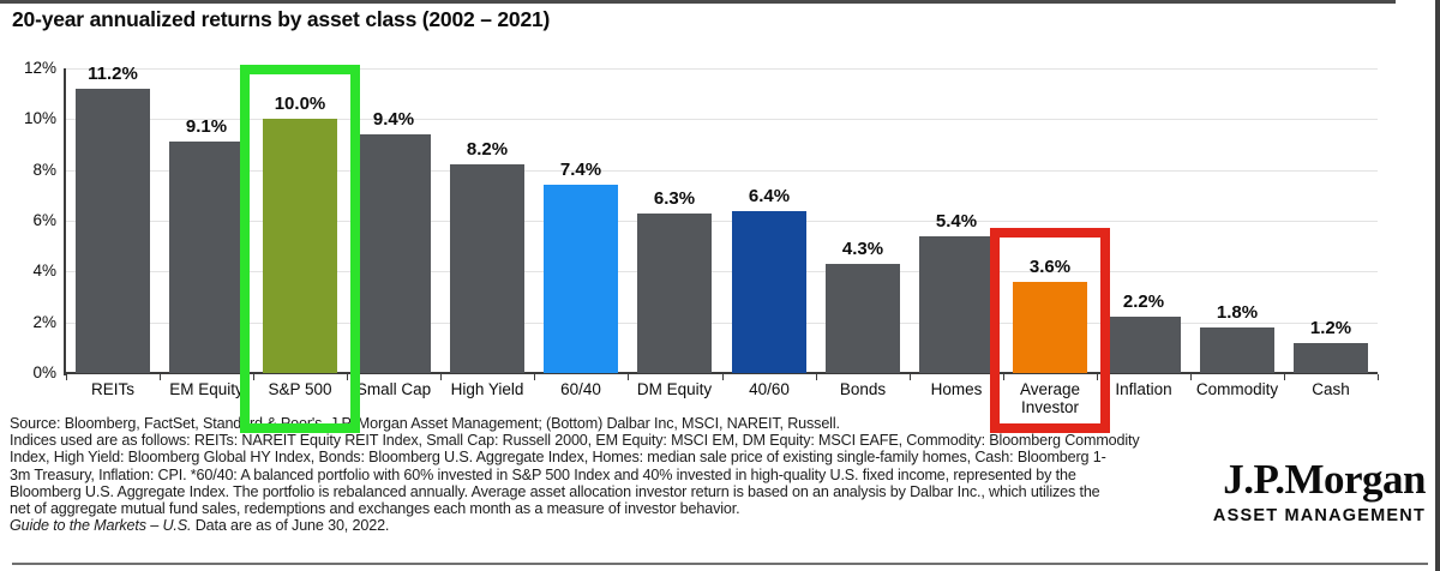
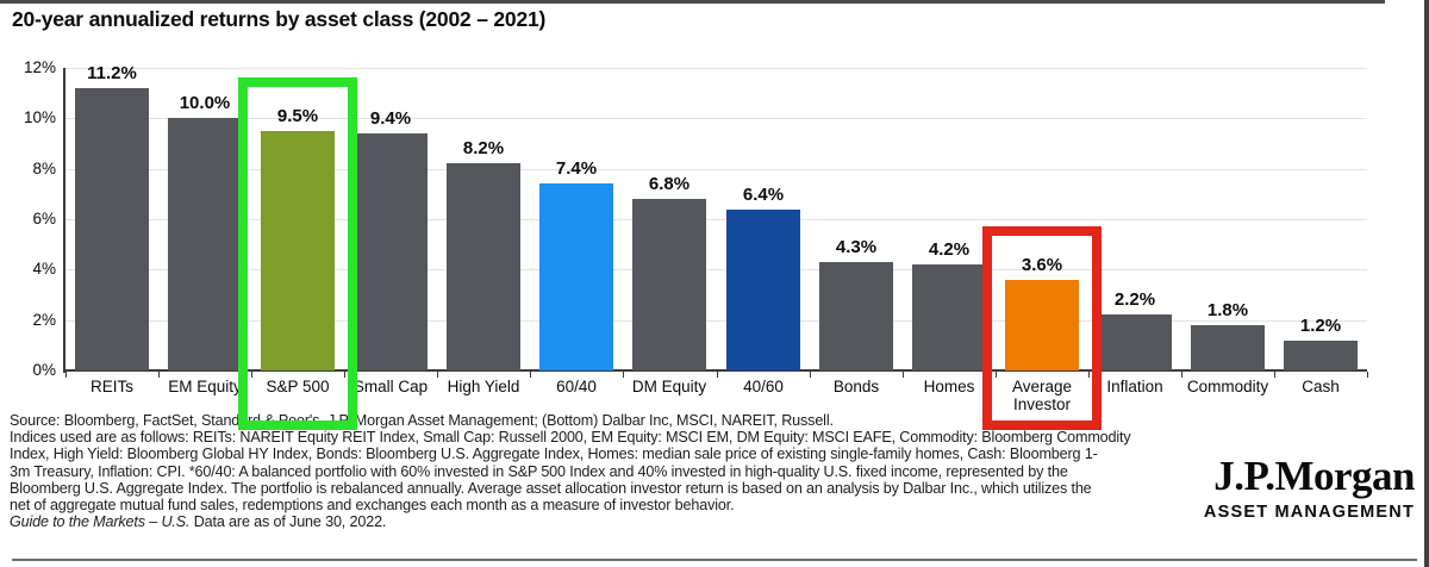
EM Equity: 9.1% -> 10.0%
S&P 500: 10.0% -> 9.5%
DM Equity: 6.3% -> 6.8%
Homes: 5.4% -> 4.2%
